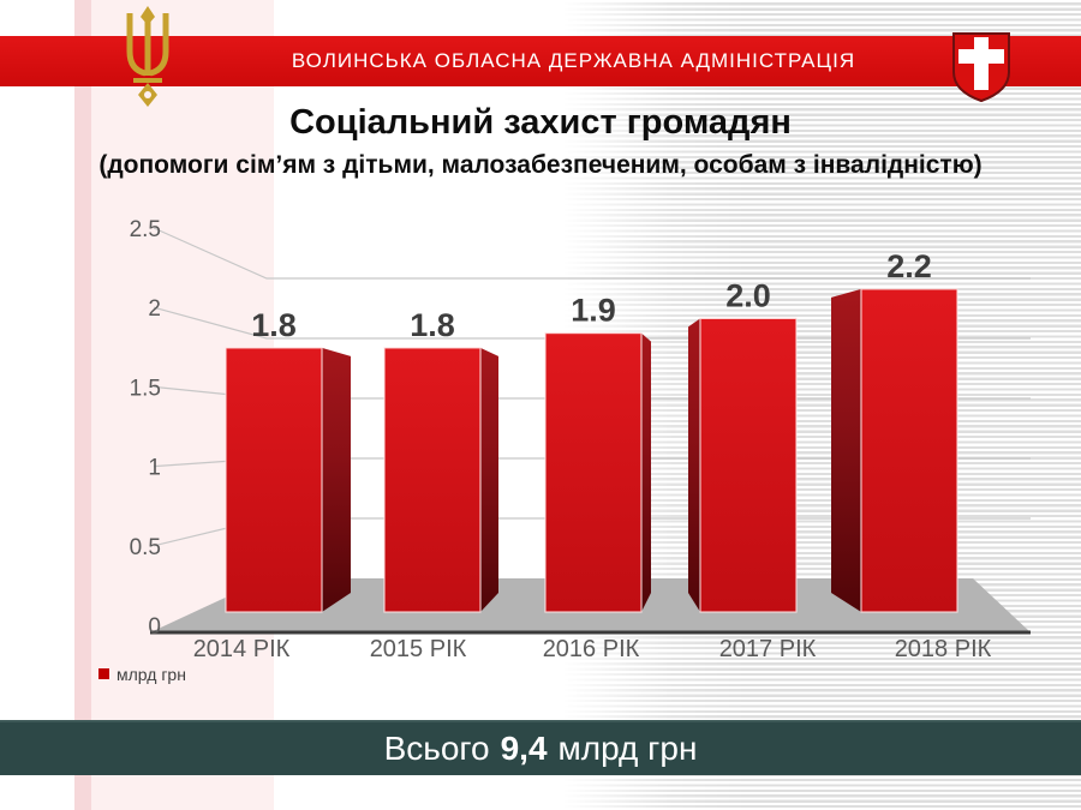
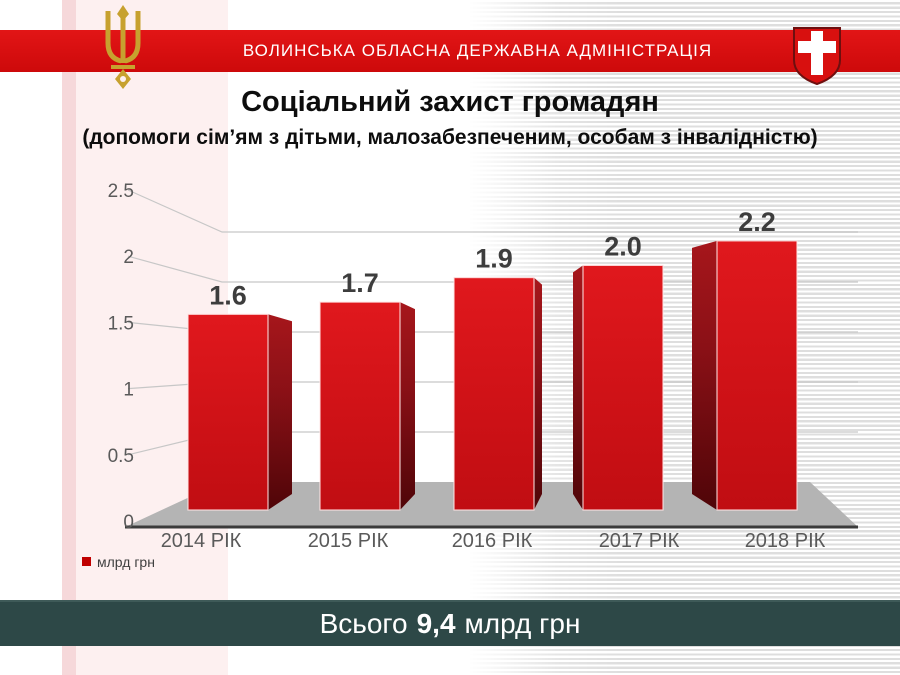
2014 РІК: 1.8 -> 1.6
2015 РІК: 1.8 -> 1.7
